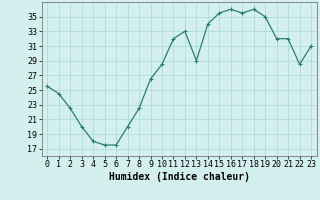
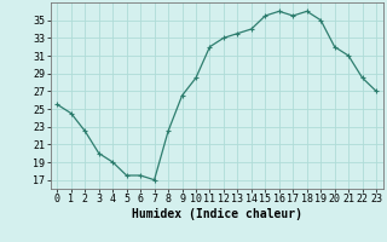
4: 18.0 -> 19.0
7: 20.0 -> 17.0
13: 29.0 -> 33.5
21: 32.0 -> 31.0
23: 31.0 -> 27.0
